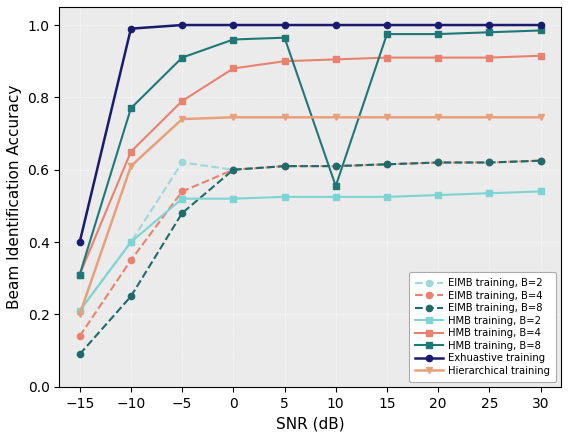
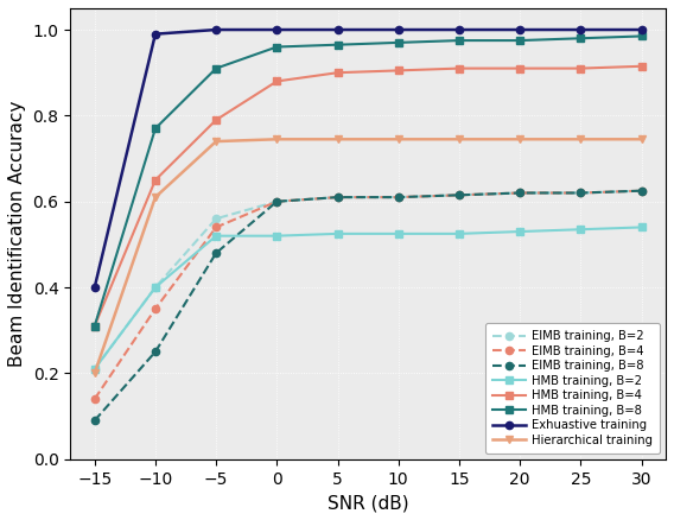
EIMB training, B=2/−5: 0.620 -> 0.560
HMB training, B=8/10: 0.555 -> 0.970
